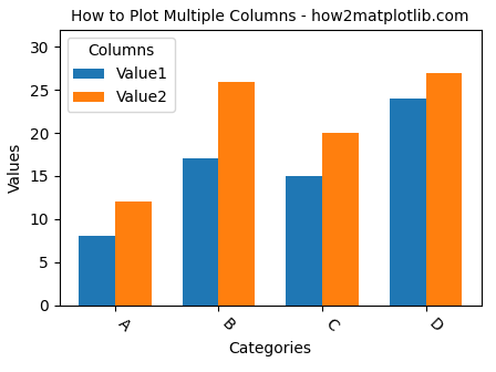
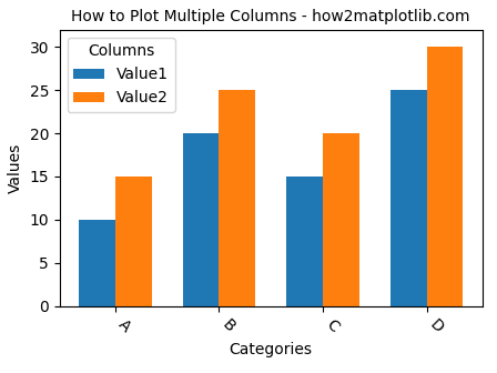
Value1/A: 8 -> 10
Value2/A: 12 -> 15
Value1/B: 17 -> 20
Value2/B: 26 -> 25
Value1/D: 24 -> 25
Value2/D: 27 -> 30
